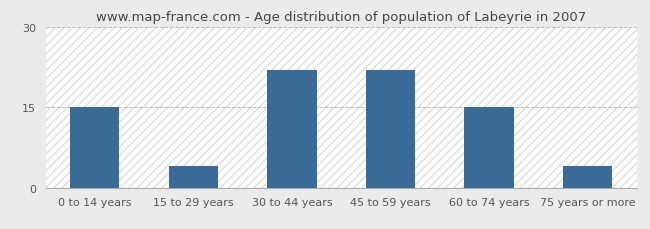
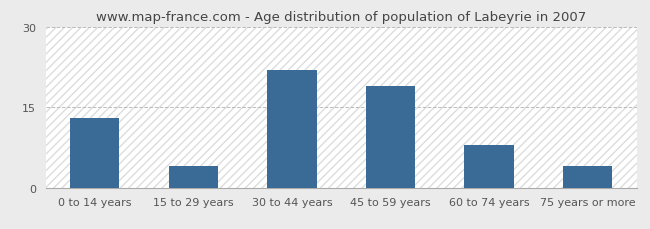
0 to 14 years: 15 -> 13
45 to 59 years: 22 -> 19
60 to 74 years: 15 -> 8
